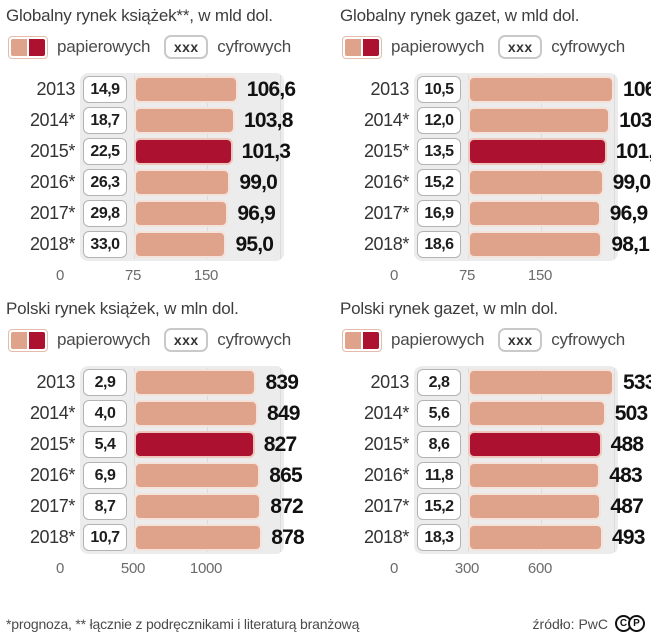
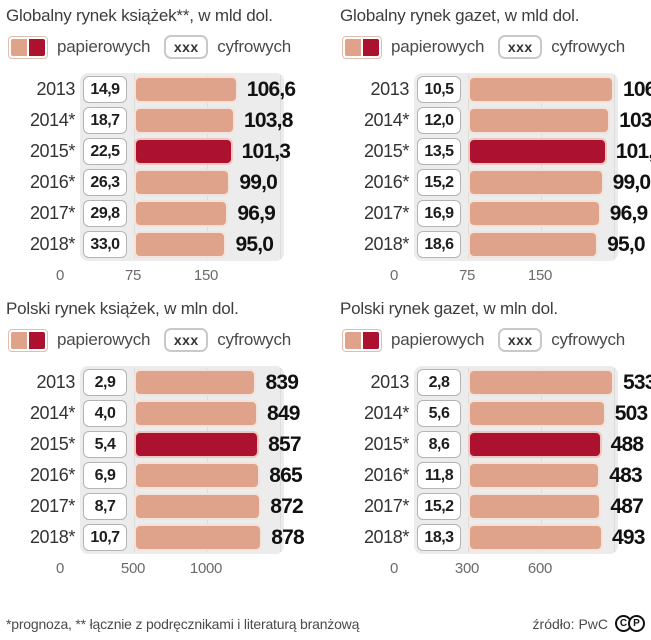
Globalny rynek gazet, w mld dol./papierowych/2018*: 98,1 -> 95,0
Polski rynek książek, w mln dol./papierowych/2015*: 827 -> 857
